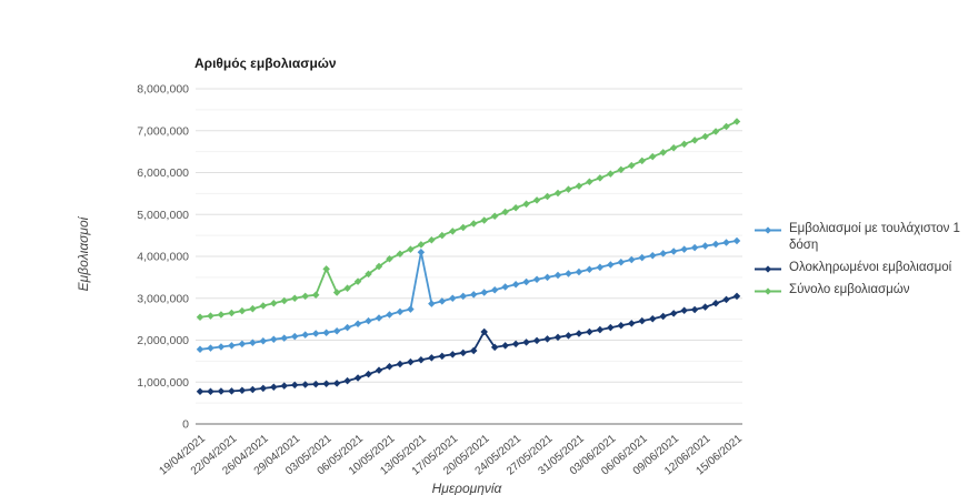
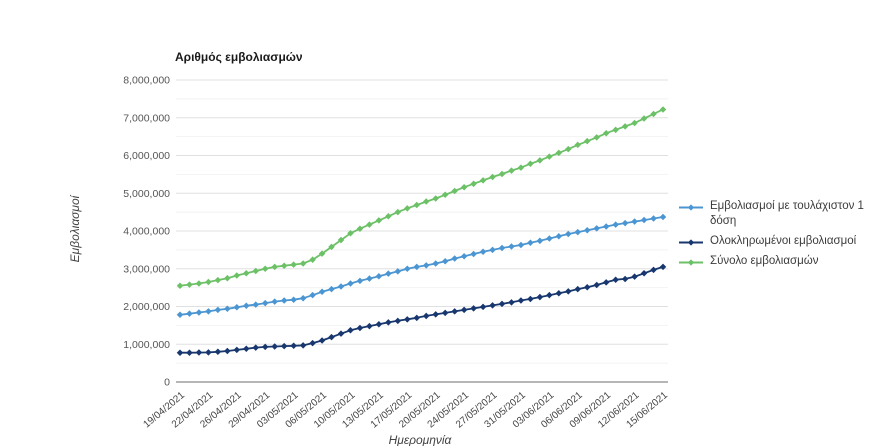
Σύνολο εμβολιασμών/03/05/2021: 3700000 -> 3100000
Εμβολιασμοί με τουλάχιστον 1 δόση/13/05/2021: 4100000 -> 2800000
Ολοκληρωμένοι εμβολιασμοί/20/05/2021: 2200000 -> 1800000
